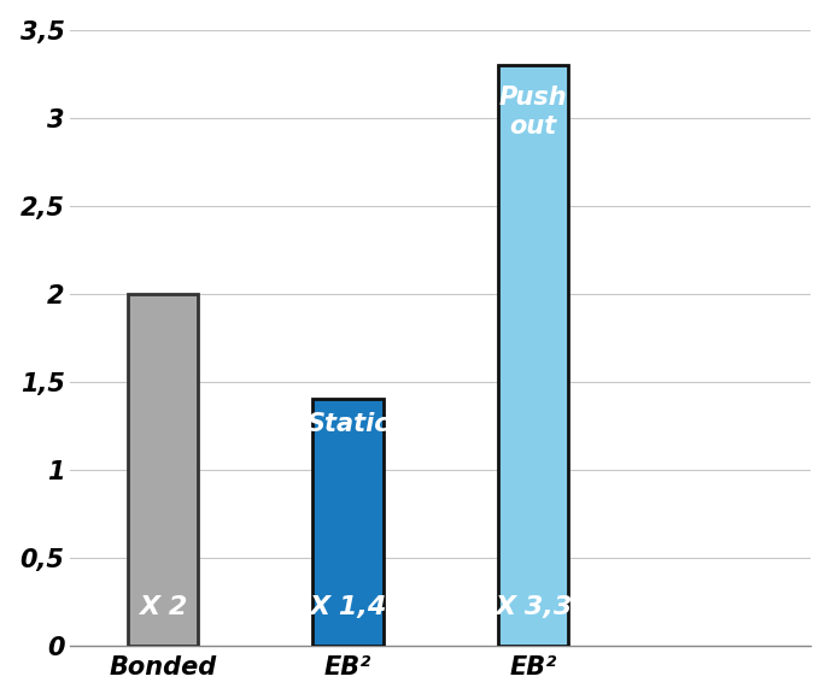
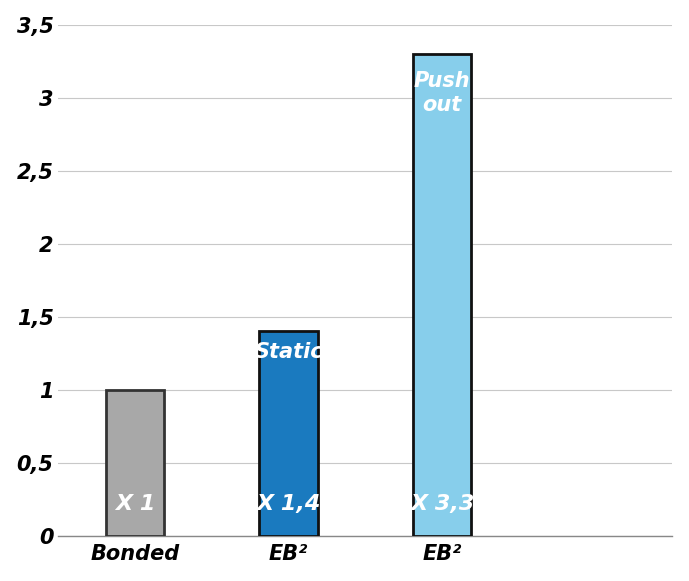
Bonded: 2 -> 1
